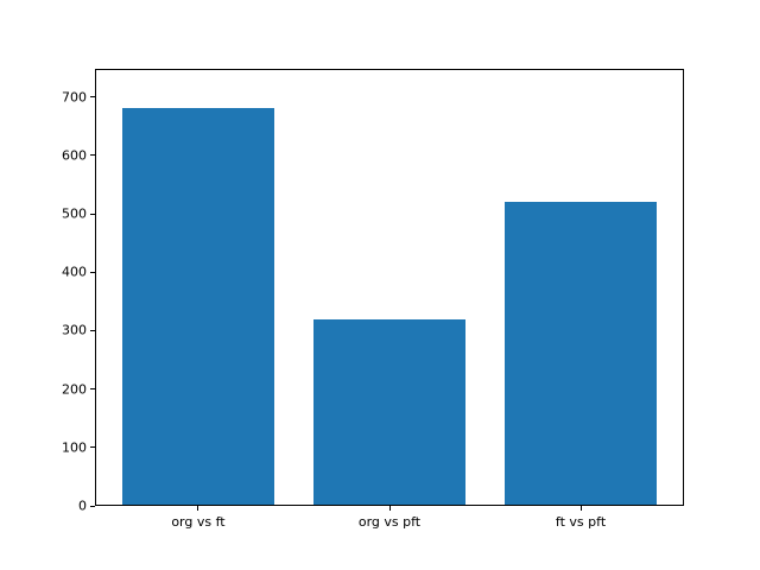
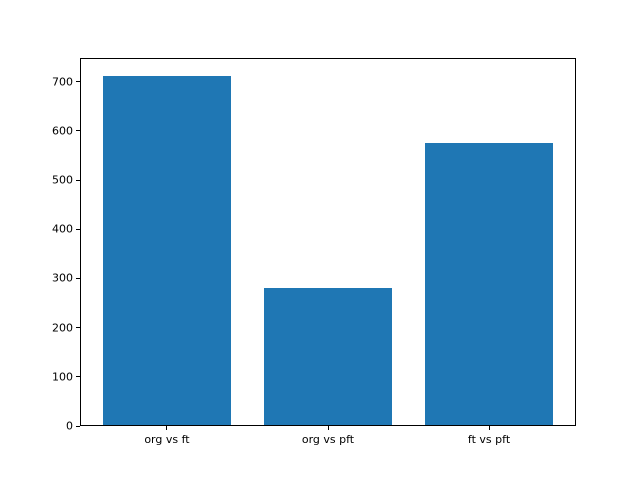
org vs ft: 680 -> 710
org vs pft: 320 -> 280
ft vs pft: 520 -> 580
